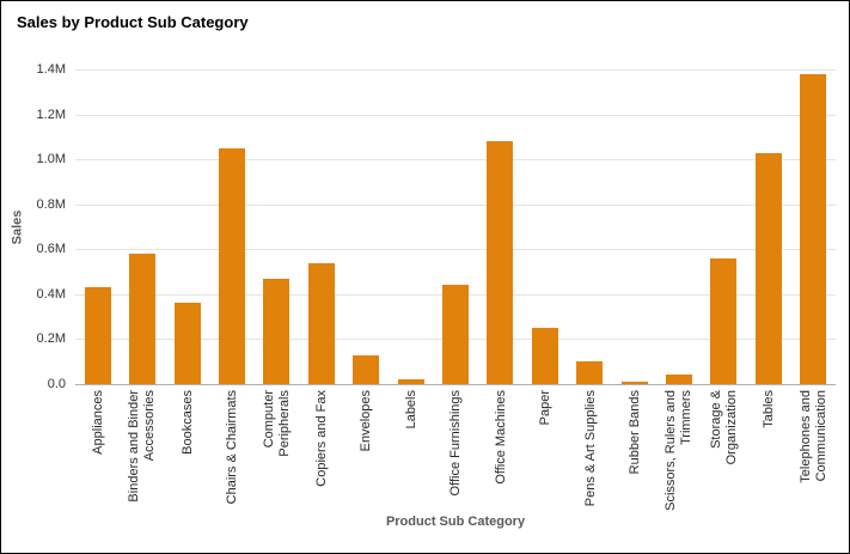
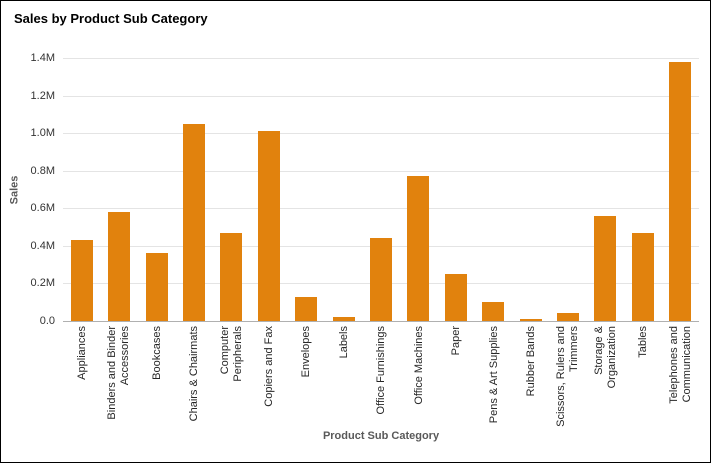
Copiers and Fax: 0.54M -> 1.01M
Office Machines: 1.08M -> 0.77M
Tables: 1.03M -> 0.47M
